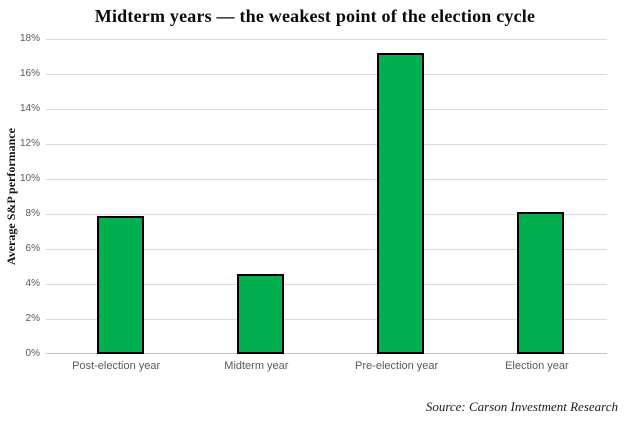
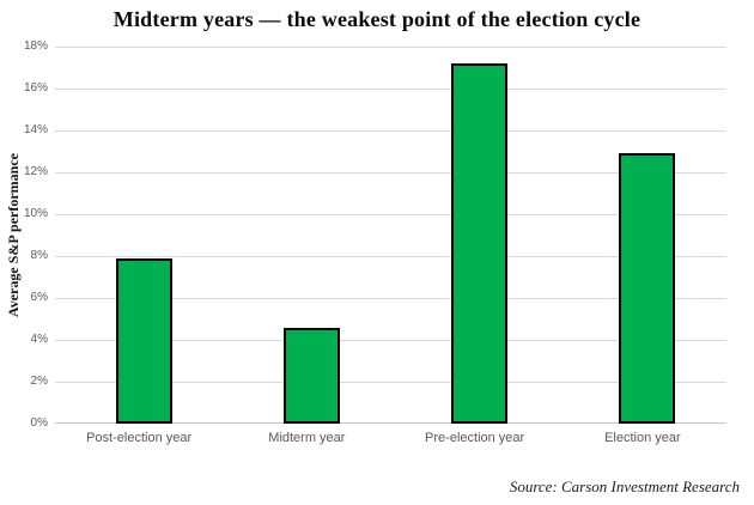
Election year: 8.1% -> 12.9%
